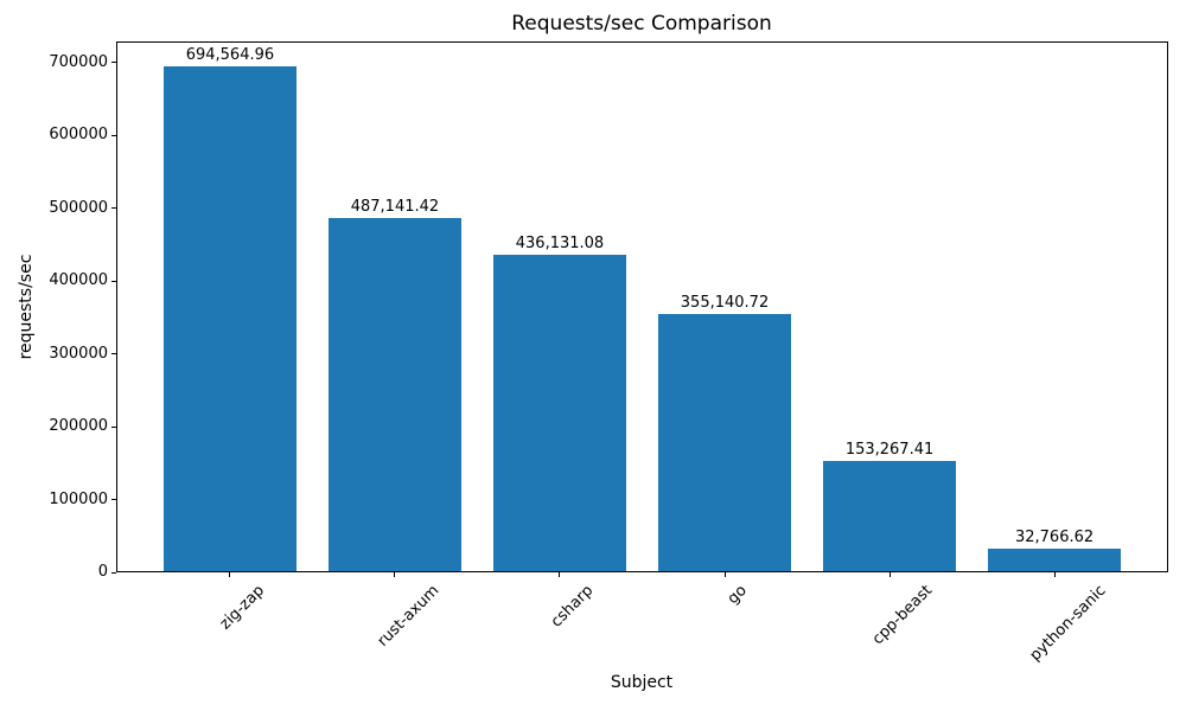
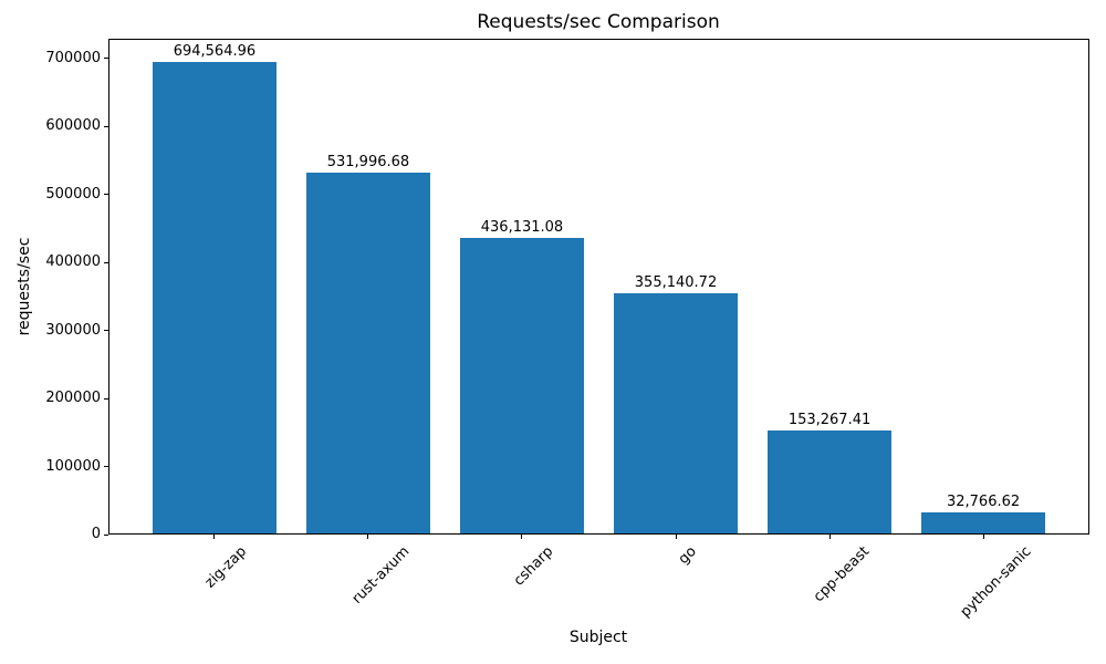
rust-axum: 487,141.42 -> 531,996.68
